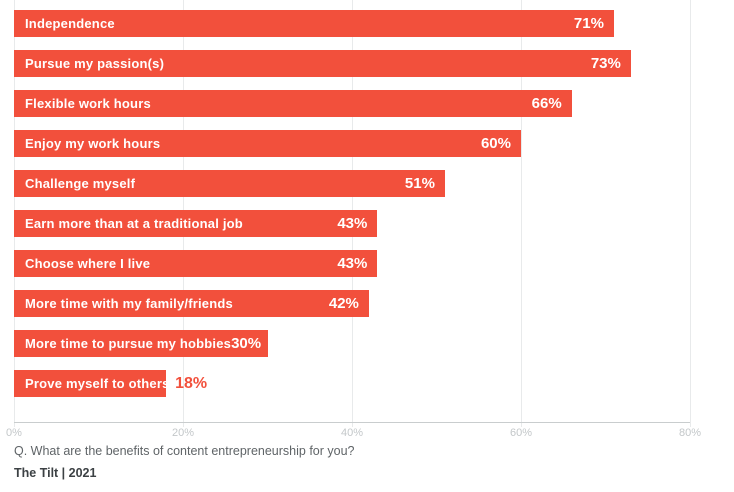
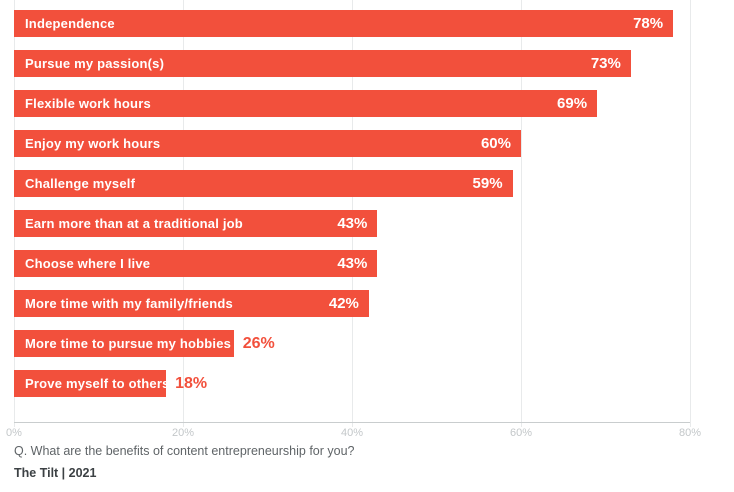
Independence: 71% -> 78%
Flexible work hours: 66% -> 69%
Challenge myself: 51% -> 59%
More time to pursue my hobbies: 30% -> 26%
